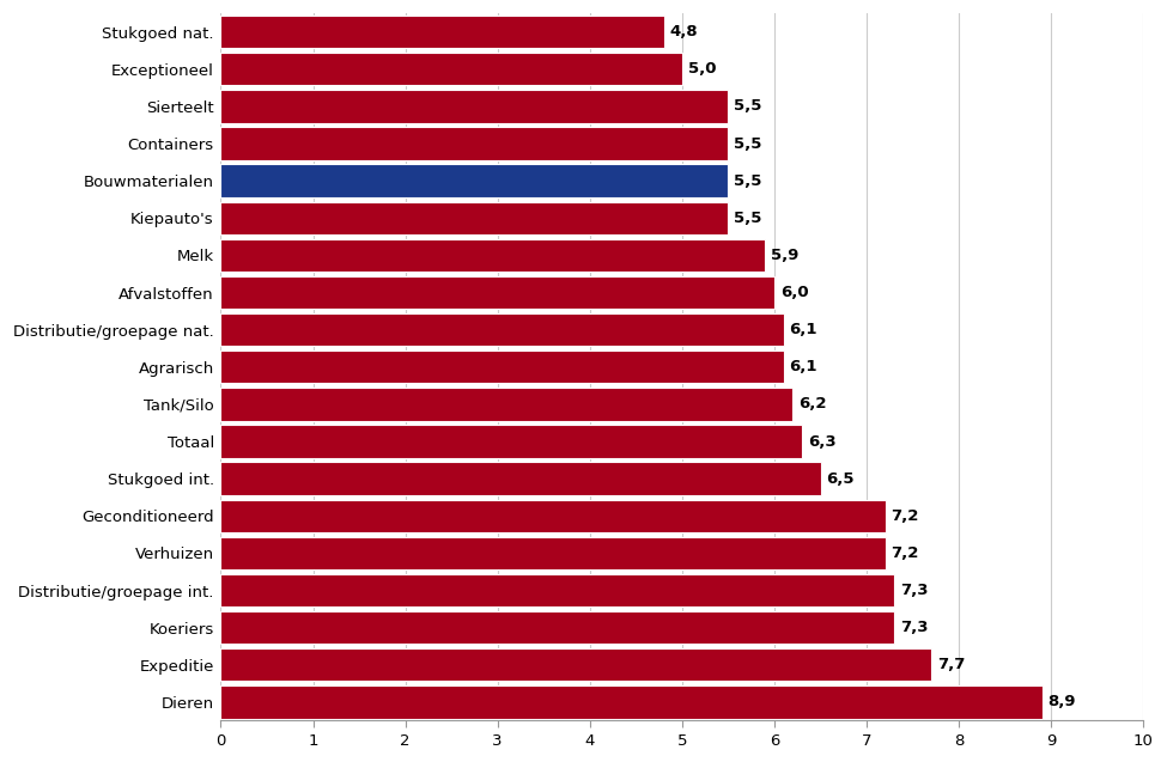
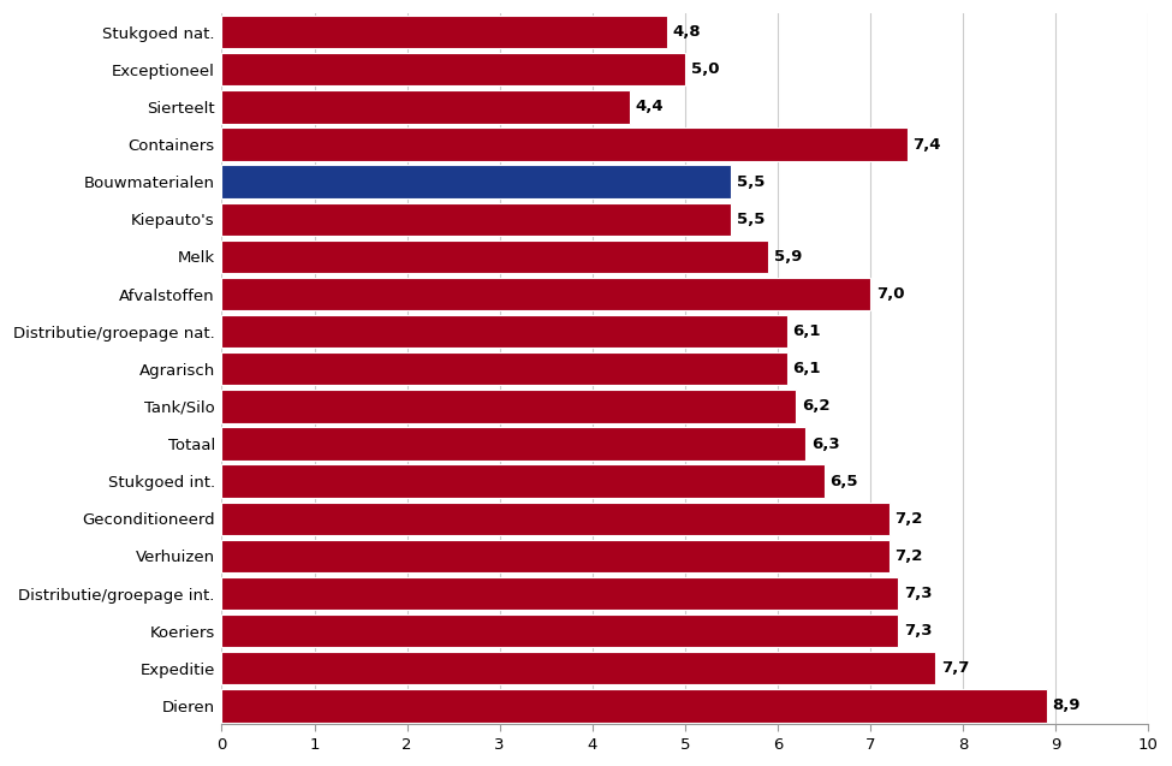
Sierteelt: 5,5 -> 4,4
Containers: 5,5 -> 7,4
Afvalstoffen: 6,0 -> 7,0
